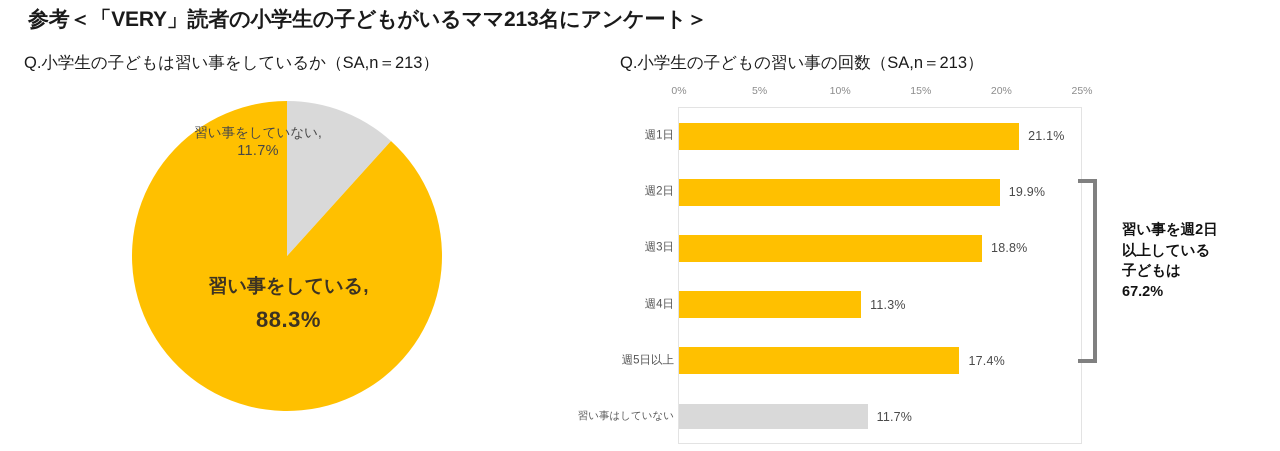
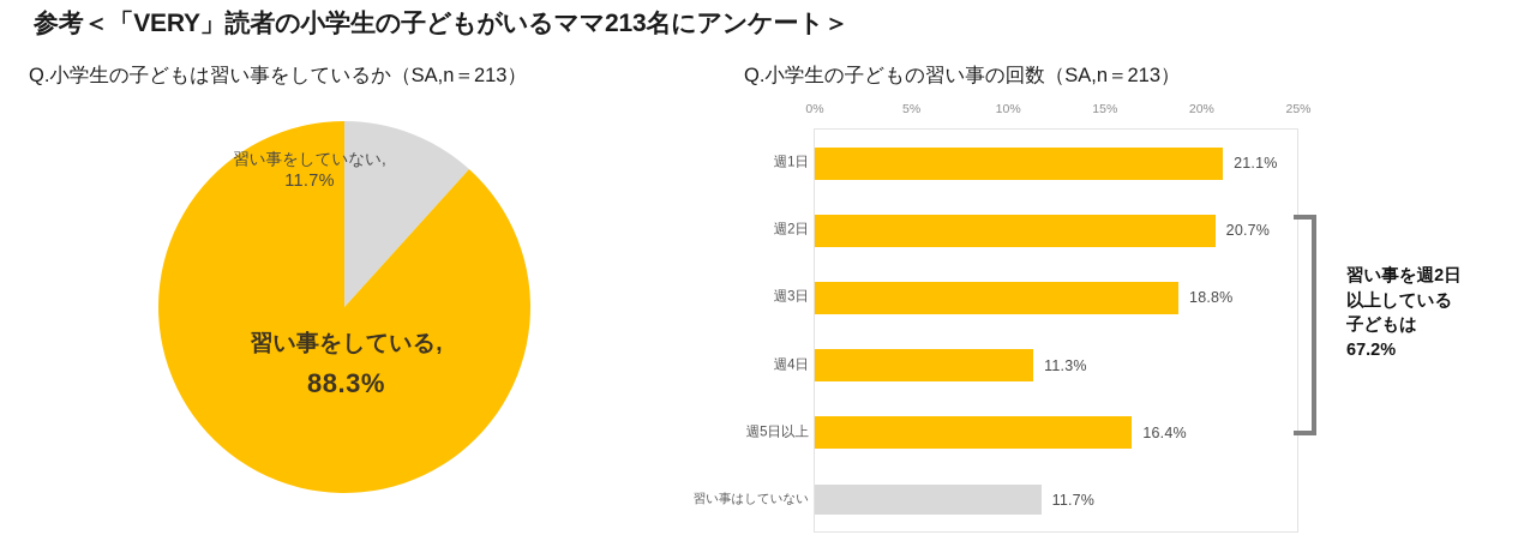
Q.小学生の子どもの習い事の回数（SA,n＝213）/週2日: 19.9% -> 20.7%
Q.小学生の子どもの習い事の回数（SA,n＝213）/週5日以上: 17.4% -> 16.4%
